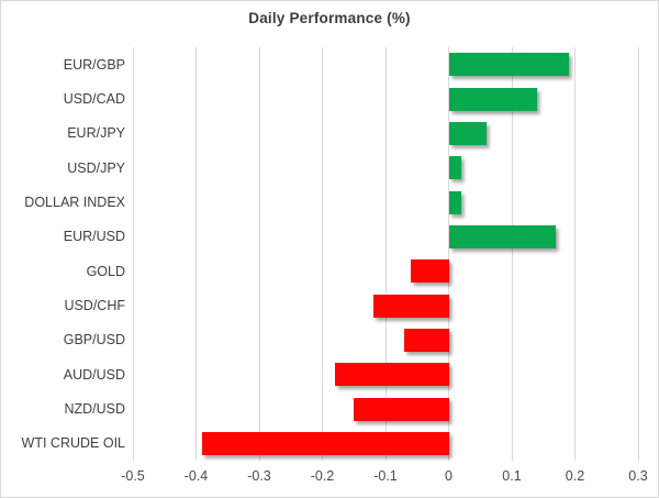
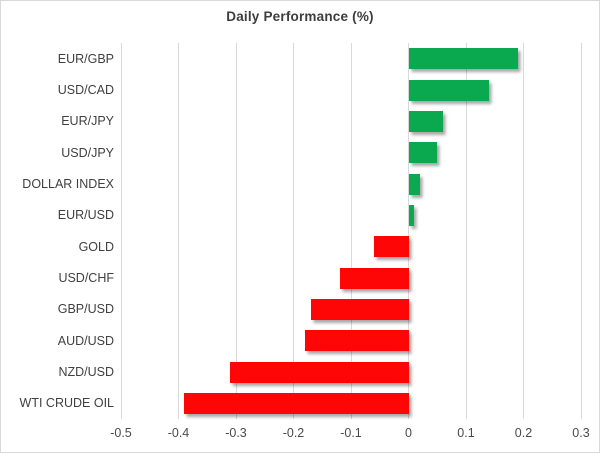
USD/JPY: 0.02 -> 0.05
EUR/USD: 0.17 -> 0.01
GBP/USD: -0.07 -> -0.17
NZD/USD: -0.15 -> -0.31
